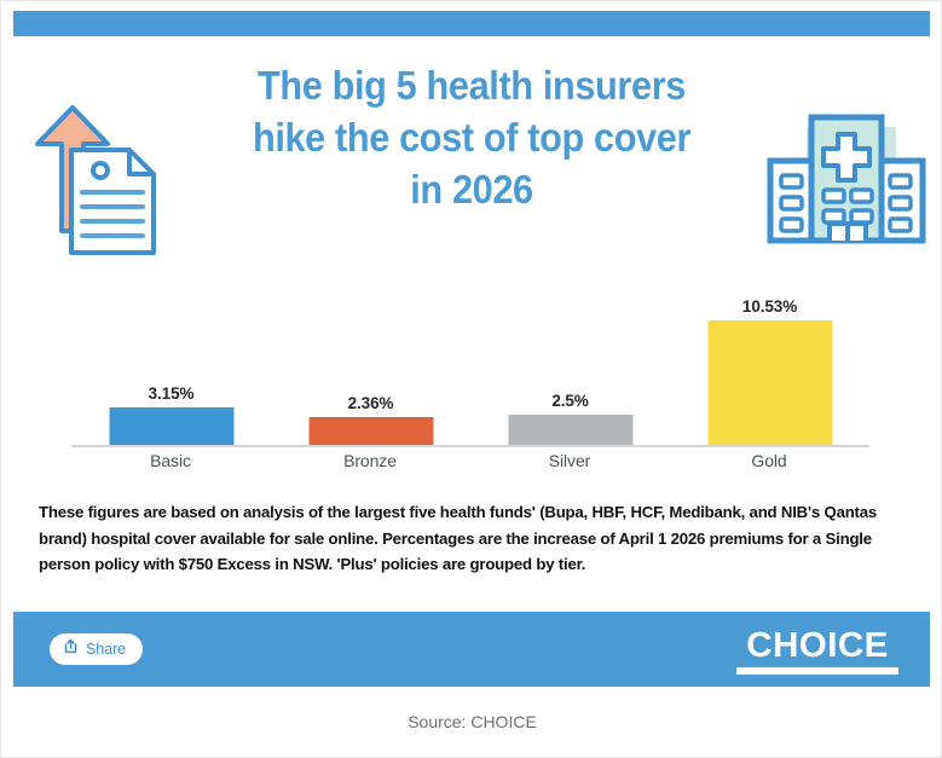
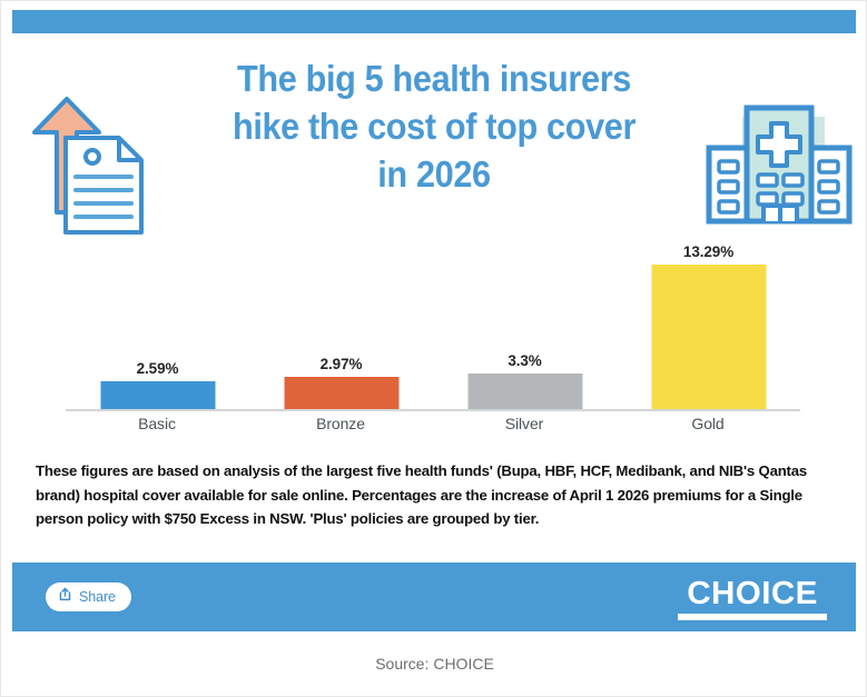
Basic: 3.15% -> 2.59%
Bronze: 2.36% -> 2.97%
Silver: 2.5% -> 3.3%
Gold: 10.53% -> 13.29%
